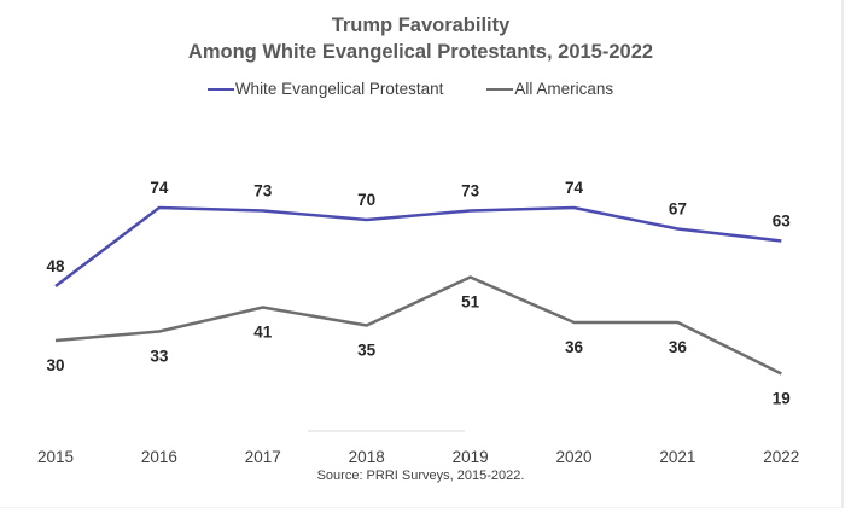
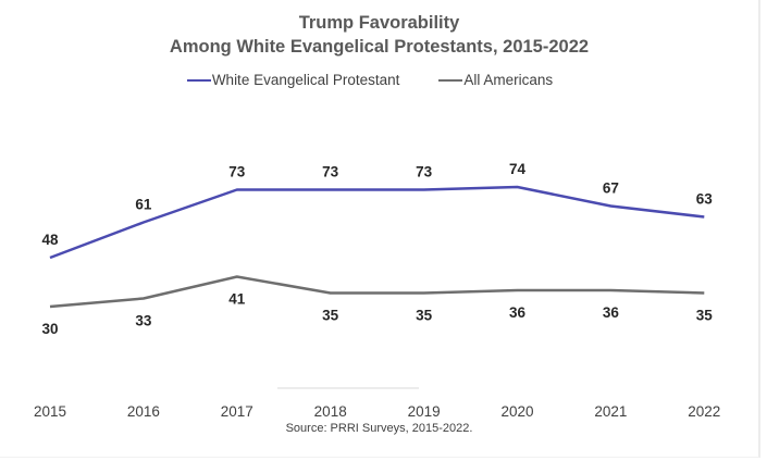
White Evangelical Protestant/2016: 74 -> 61
White Evangelical Protestant/2018: 70 -> 73
All Americans/2019: 51 -> 35
All Americans/2022: 19 -> 35
